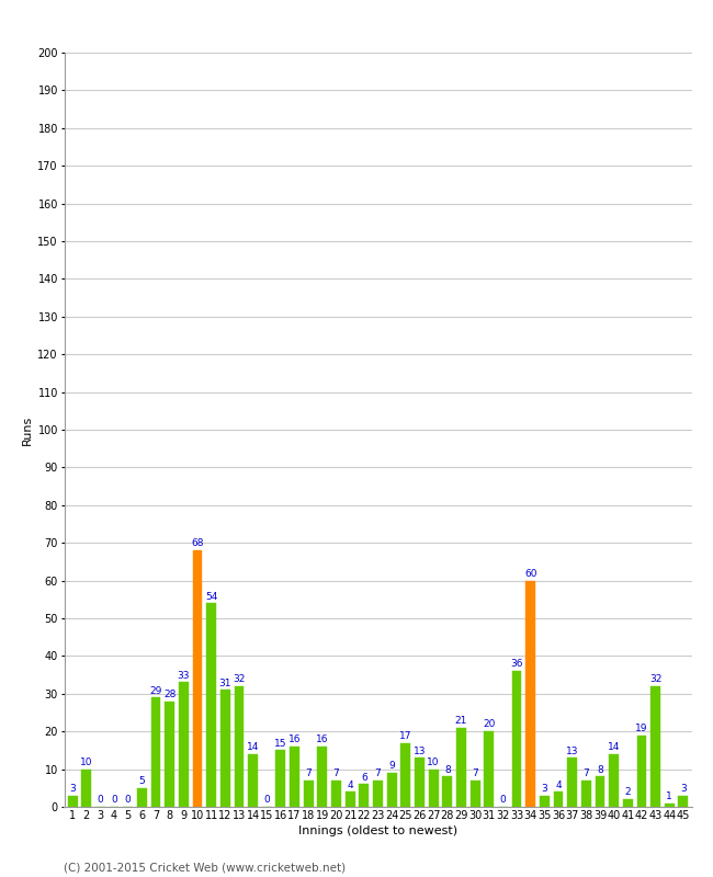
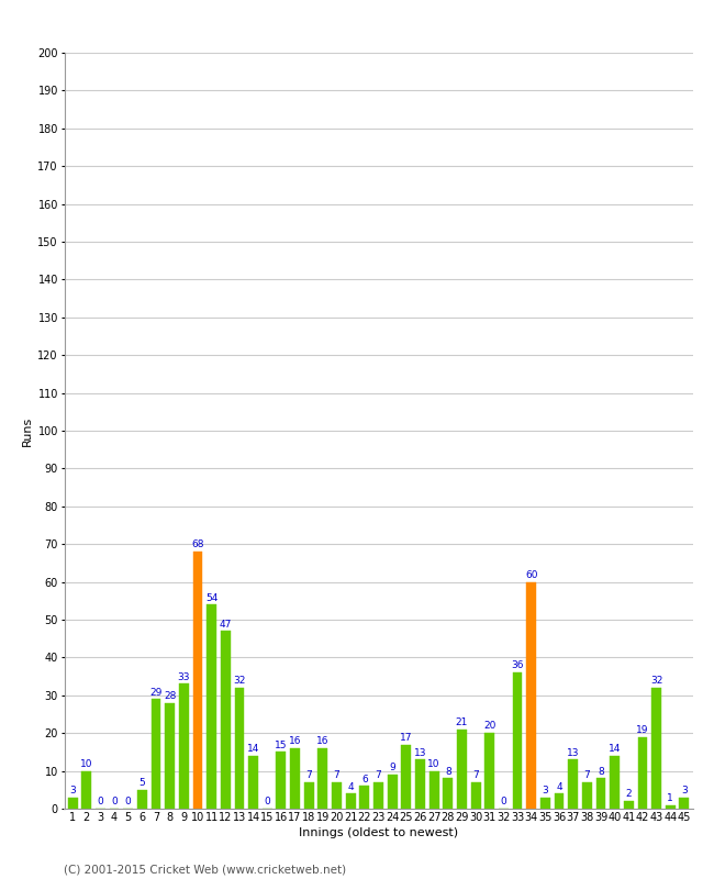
12: 31 -> 47
